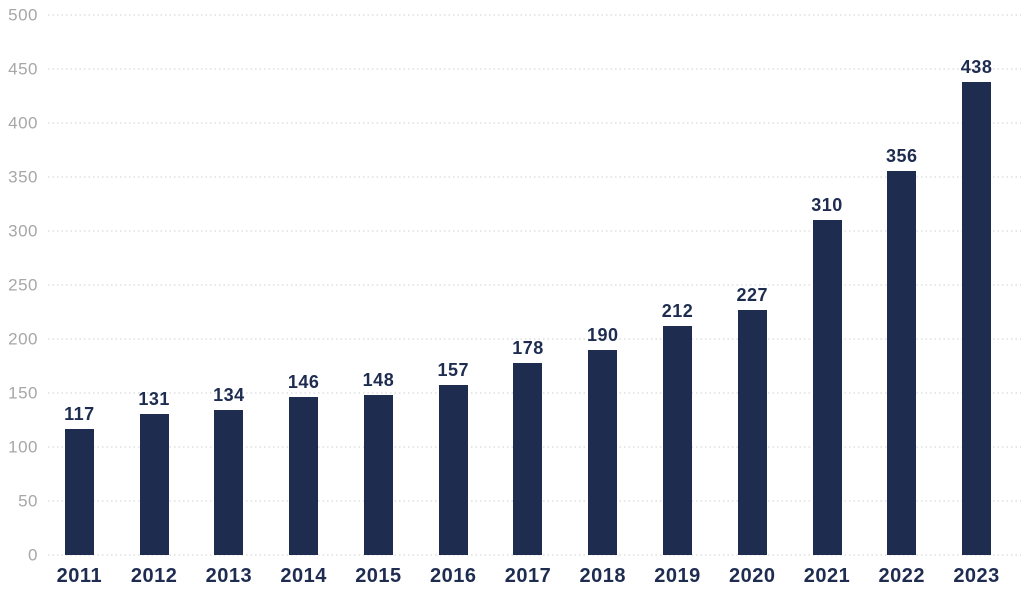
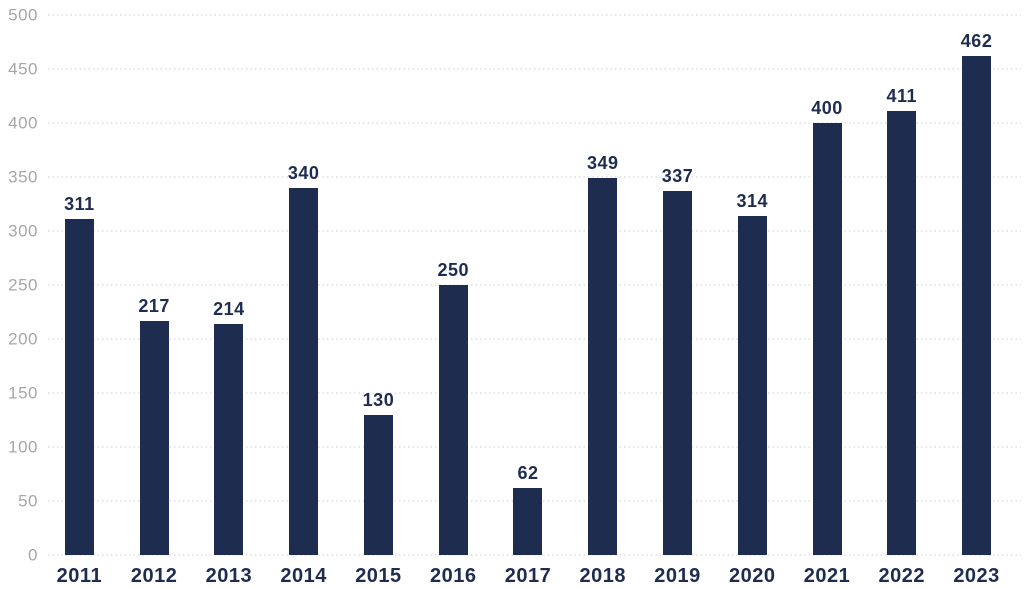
2011: 117 -> 311
2012: 131 -> 217
2013: 134 -> 214
2014: 146 -> 340
2015: 148 -> 130
2016: 157 -> 250
2017: 178 -> 62
2018: 190 -> 349
2019: 212 -> 337
2020: 227 -> 314
2021: 310 -> 400
2022: 356 -> 411
2023: 438 -> 462
